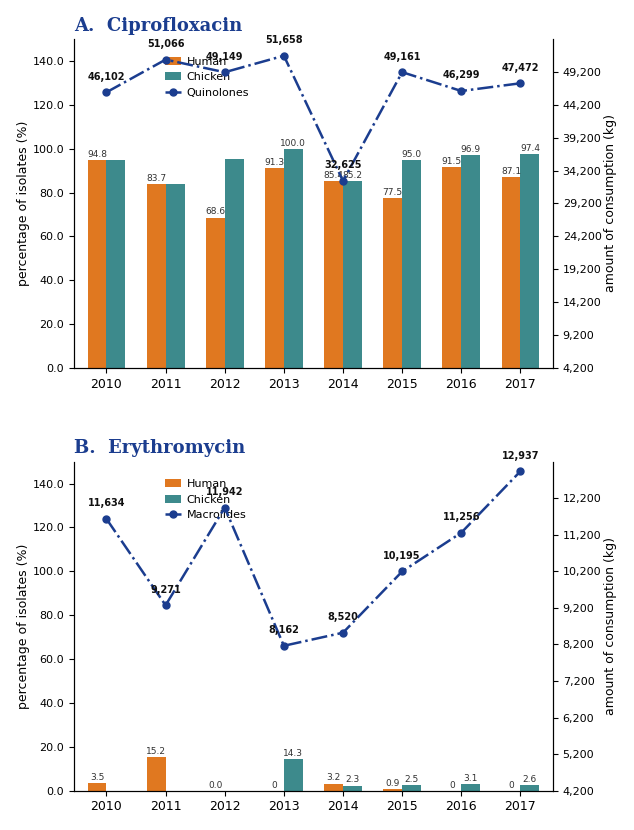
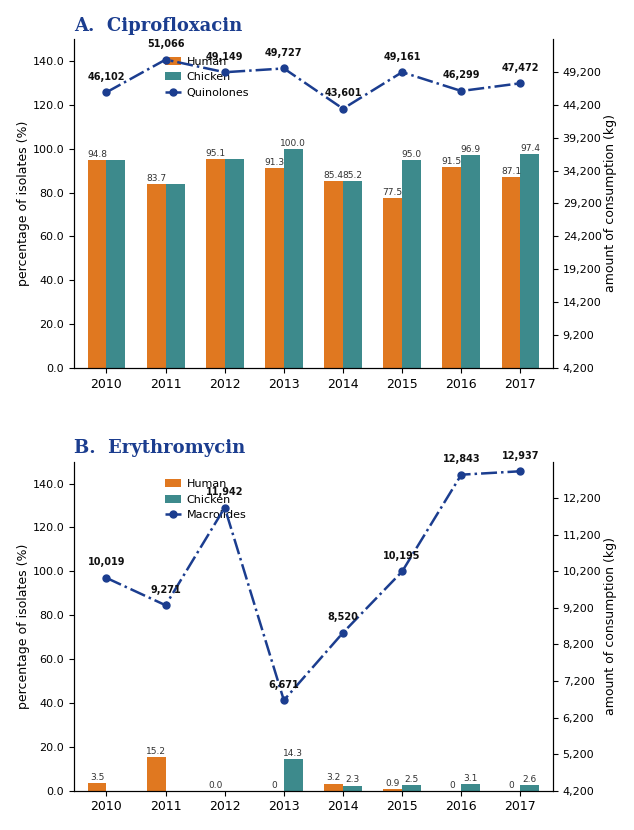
A. Ciprofloxacin/Human/2012: 68.6 -> 95.1
A. Ciprofloxacin/Quinolones/2013: 51,658 -> 49,727
A. Ciprofloxacin/Quinolones/2014: 32,625 -> 43,601
B. Erythromycin/Macrolides/2010: 11,634 -> 10,019
B. Erythromycin/Macrolides/2013: 8,162 -> 6,671
B. Erythromycin/Macrolides/2016: 11,256 -> 12,843
